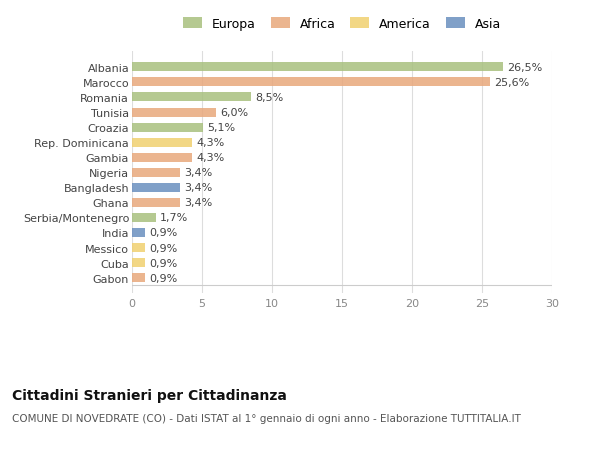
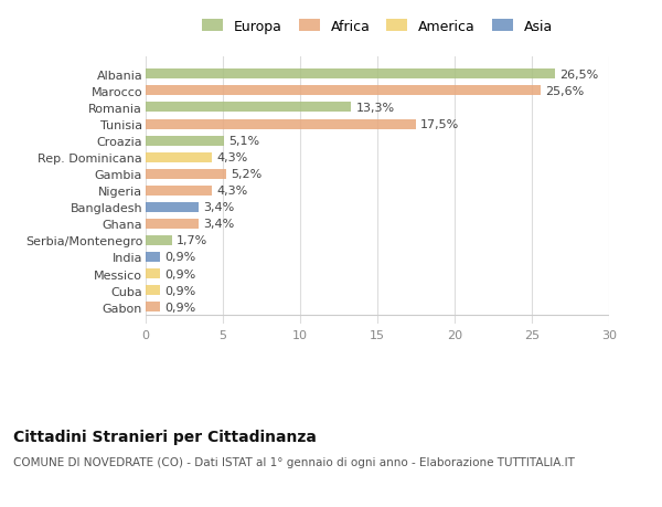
Romania: 8,5% -> 13,3%
Tunisia: 6,0% -> 17,5%
Gambia: 4,3% -> 5,2%
Nigeria: 3,4% -> 4,3%
